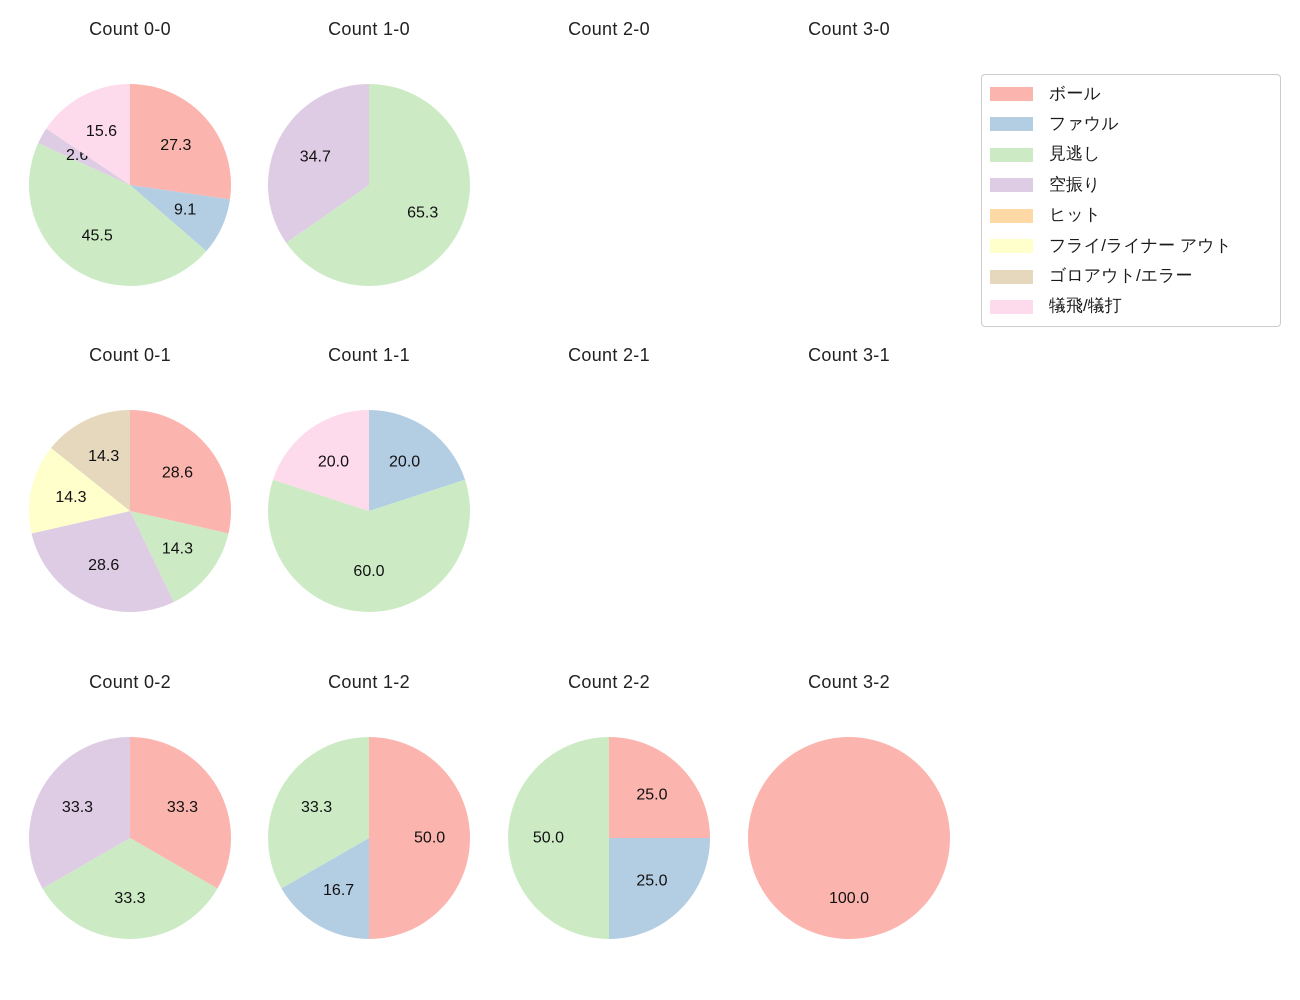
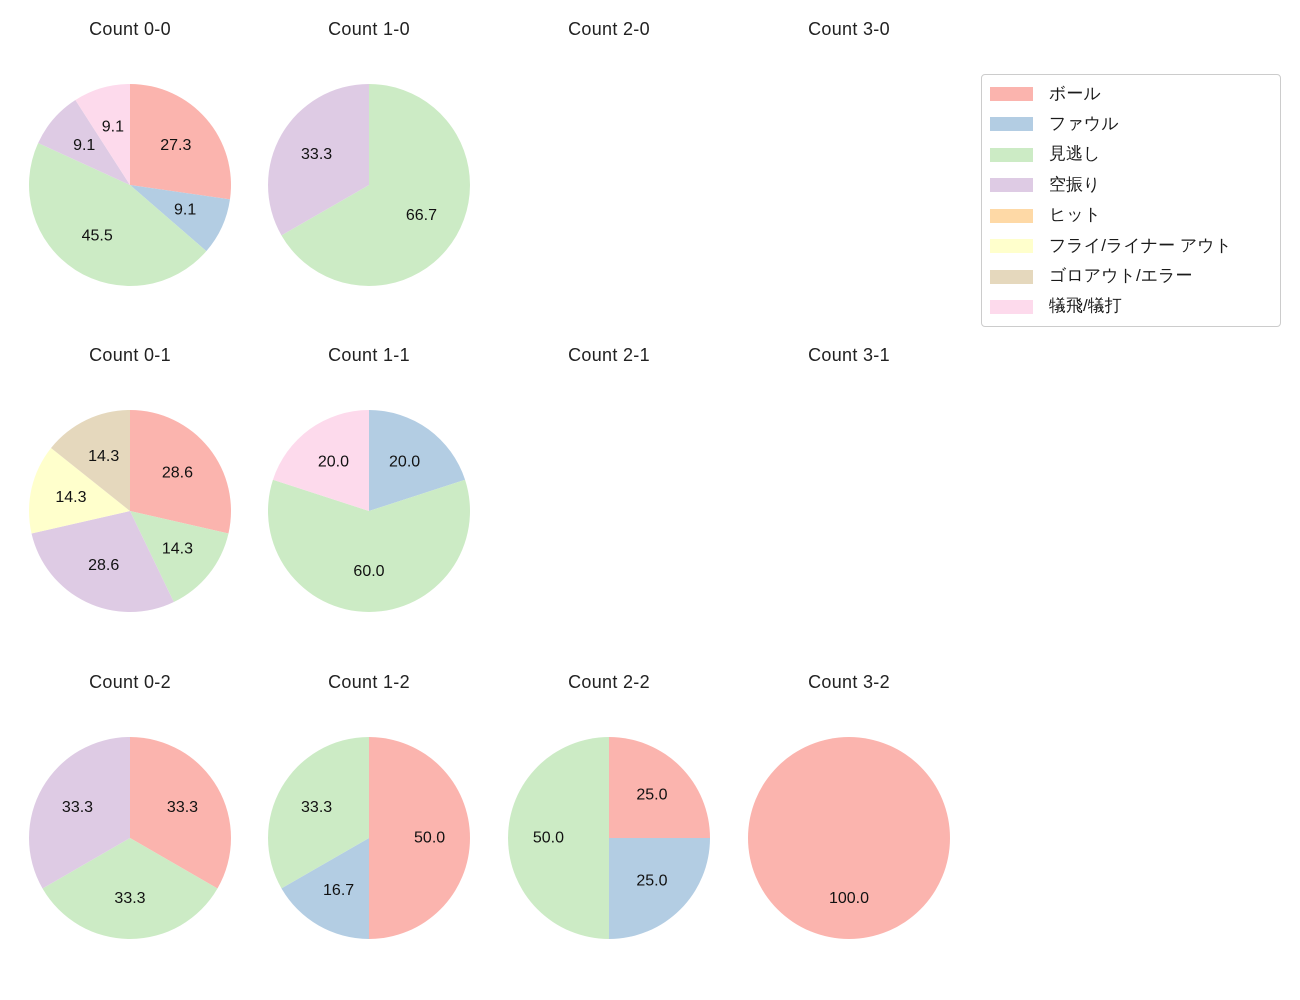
Count 0-0/空振り: 2.6 -> 9.1
Count 0-0/犠飛/犠打: 15.6 -> 9.1
Count 1-0/見逃し: 65.3 -> 66.7
Count 1-0/空振り: 34.7 -> 33.3
